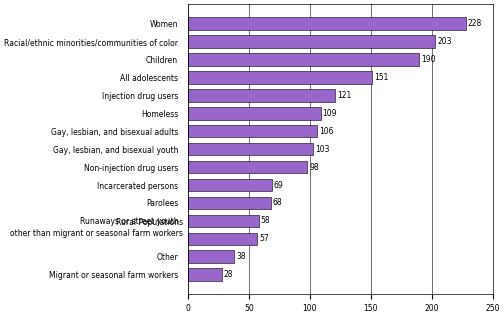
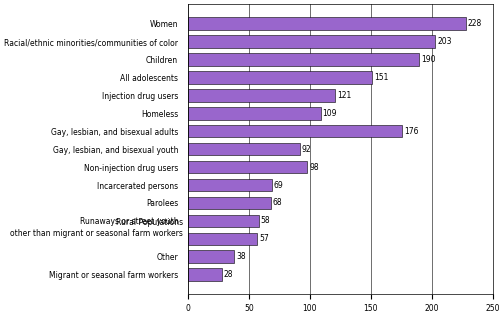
Gay, lesbian, and bisexual adults: 106 -> 176
Gay, lesbian, and bisexual youth: 103 -> 92
